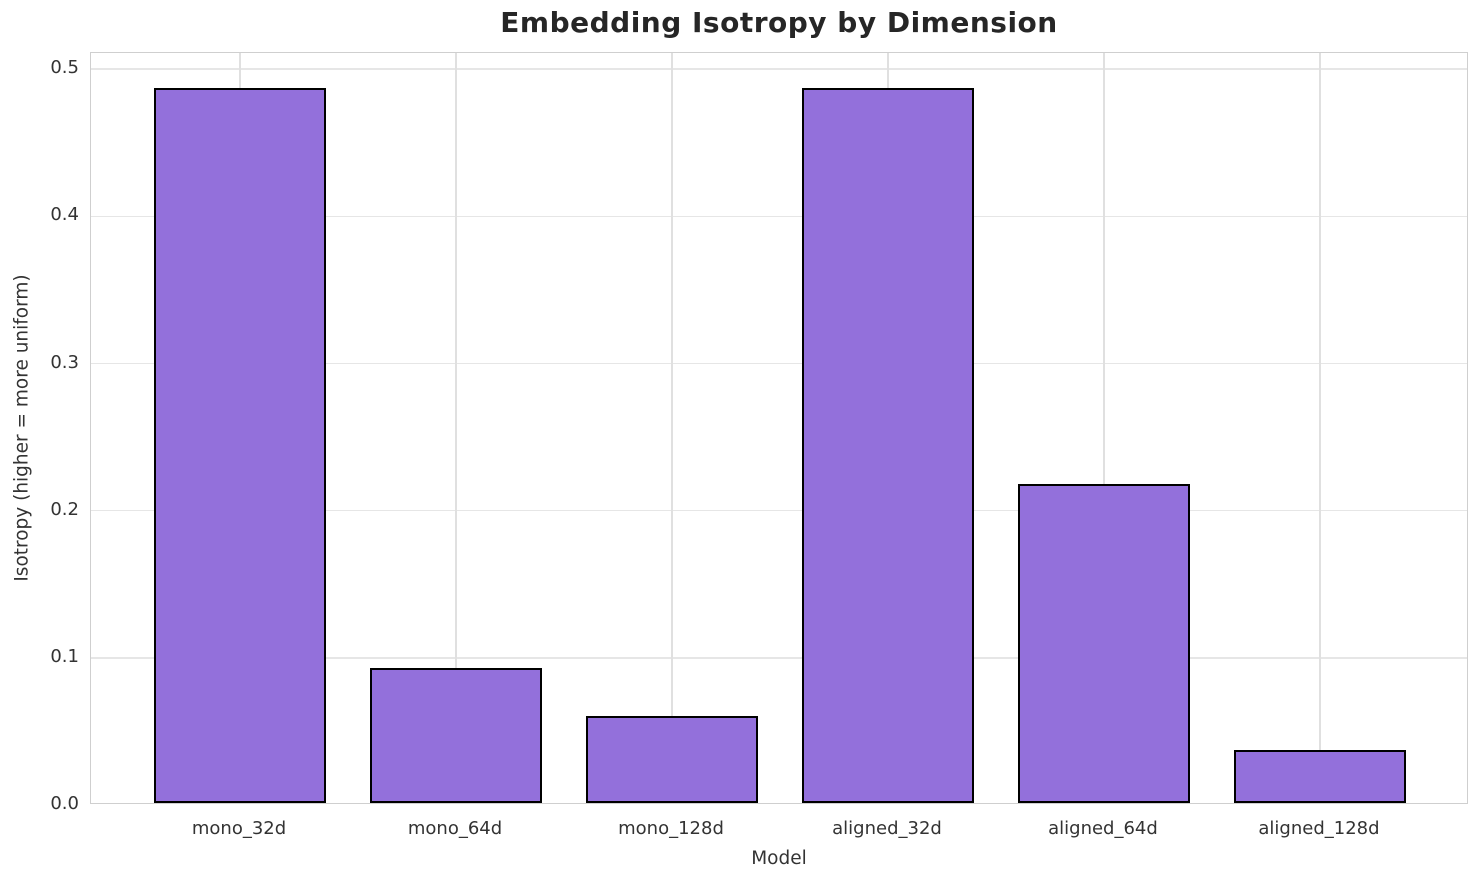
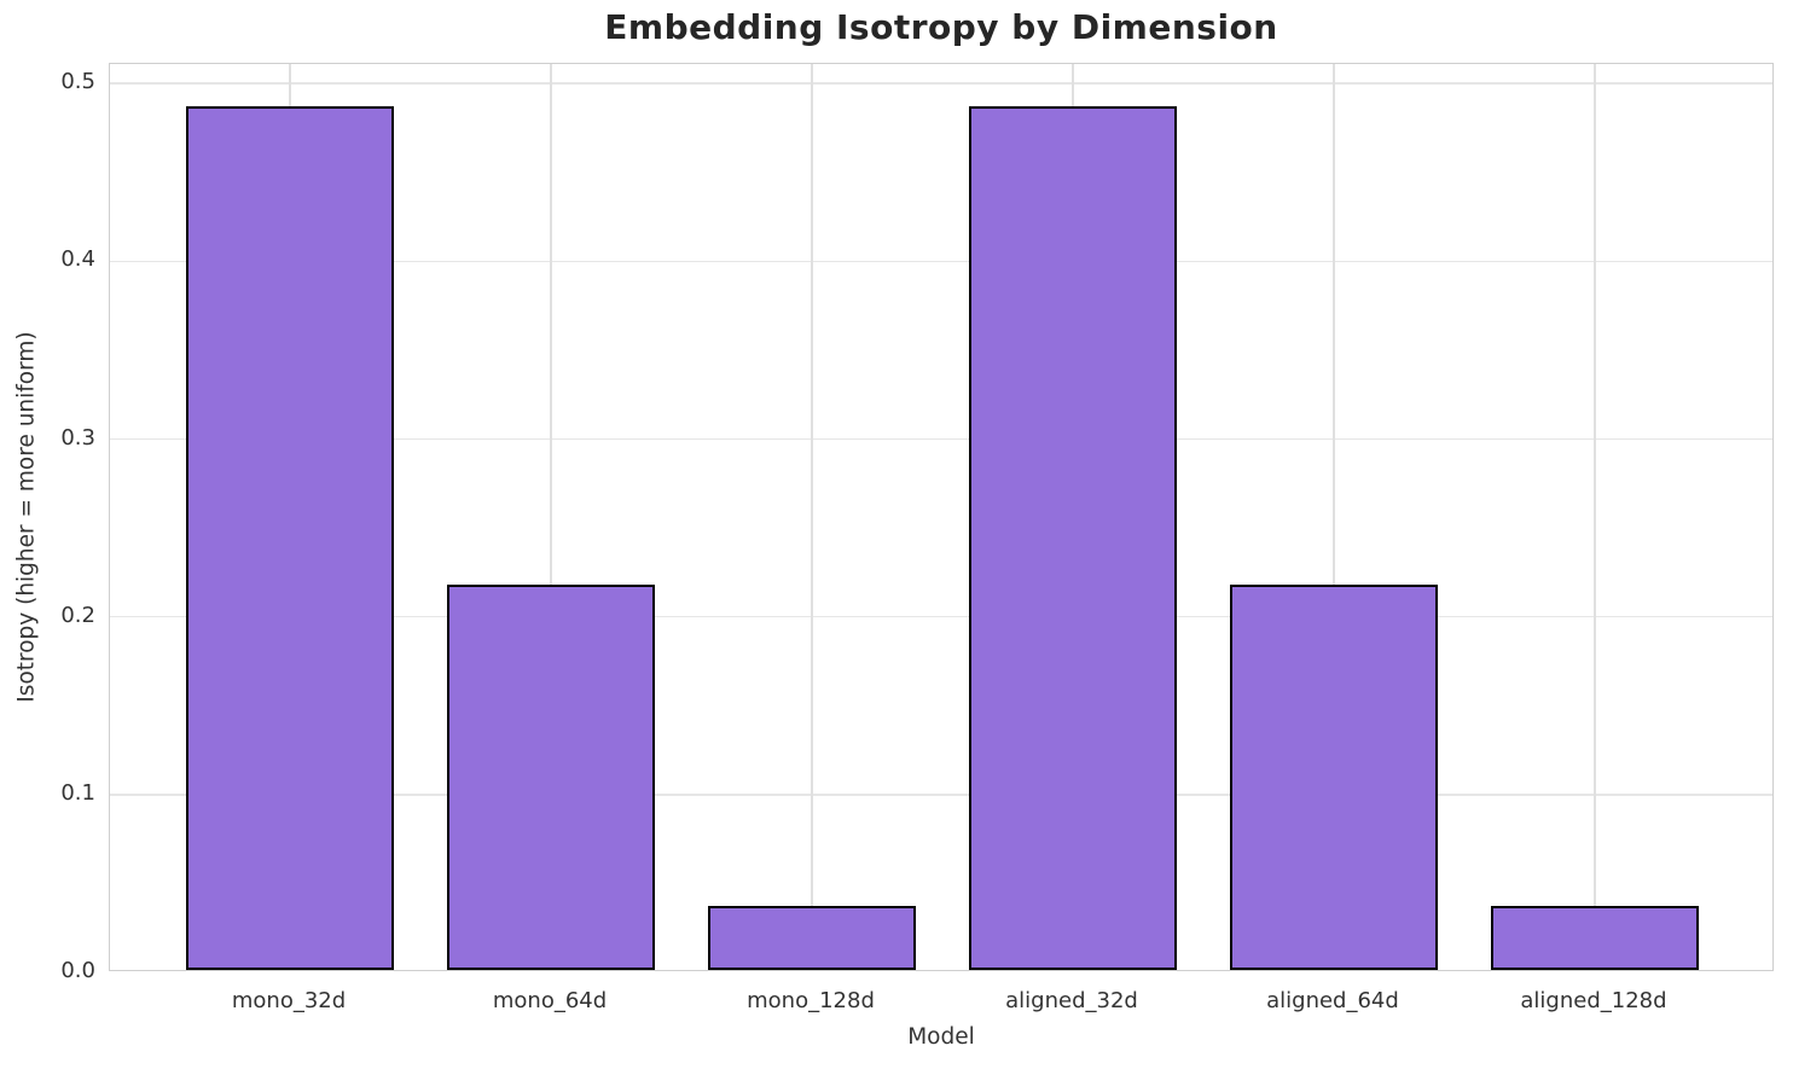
mono_64d: 0.092 -> 0.217
mono_128d: 0.059 -> 0.036
